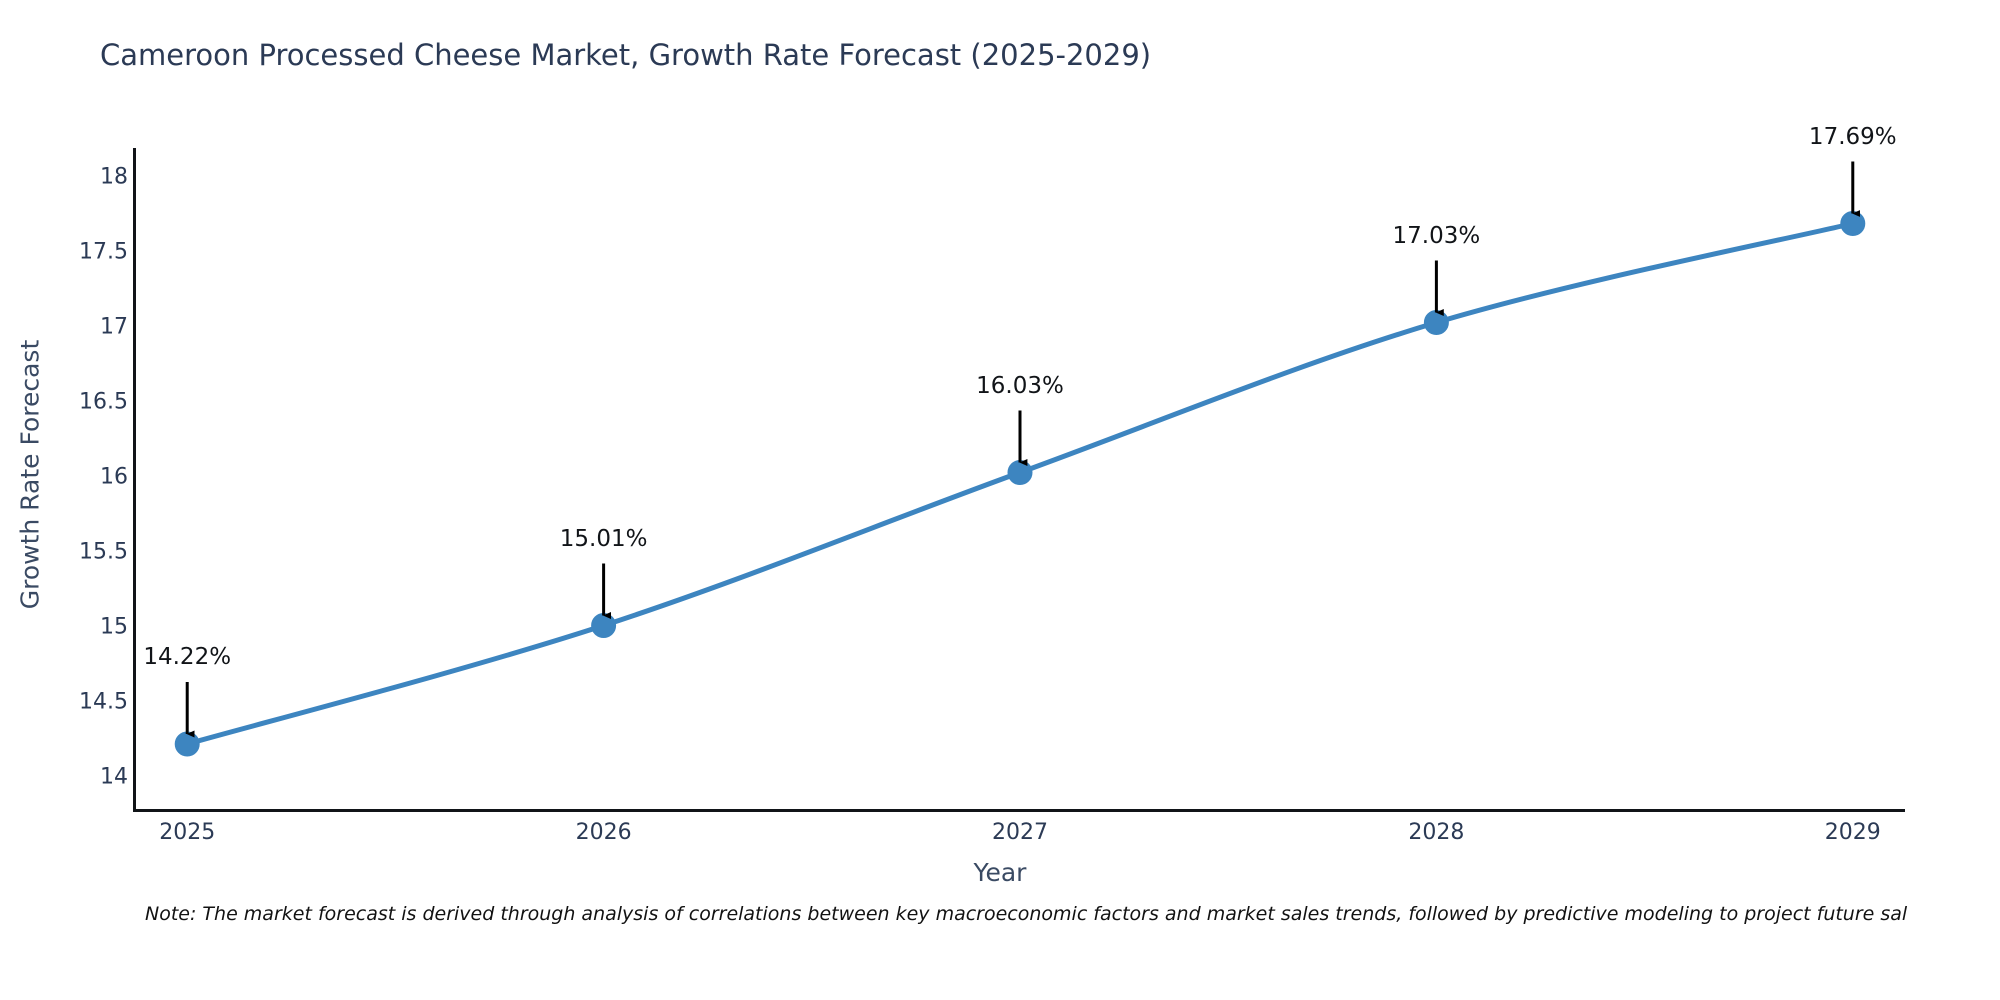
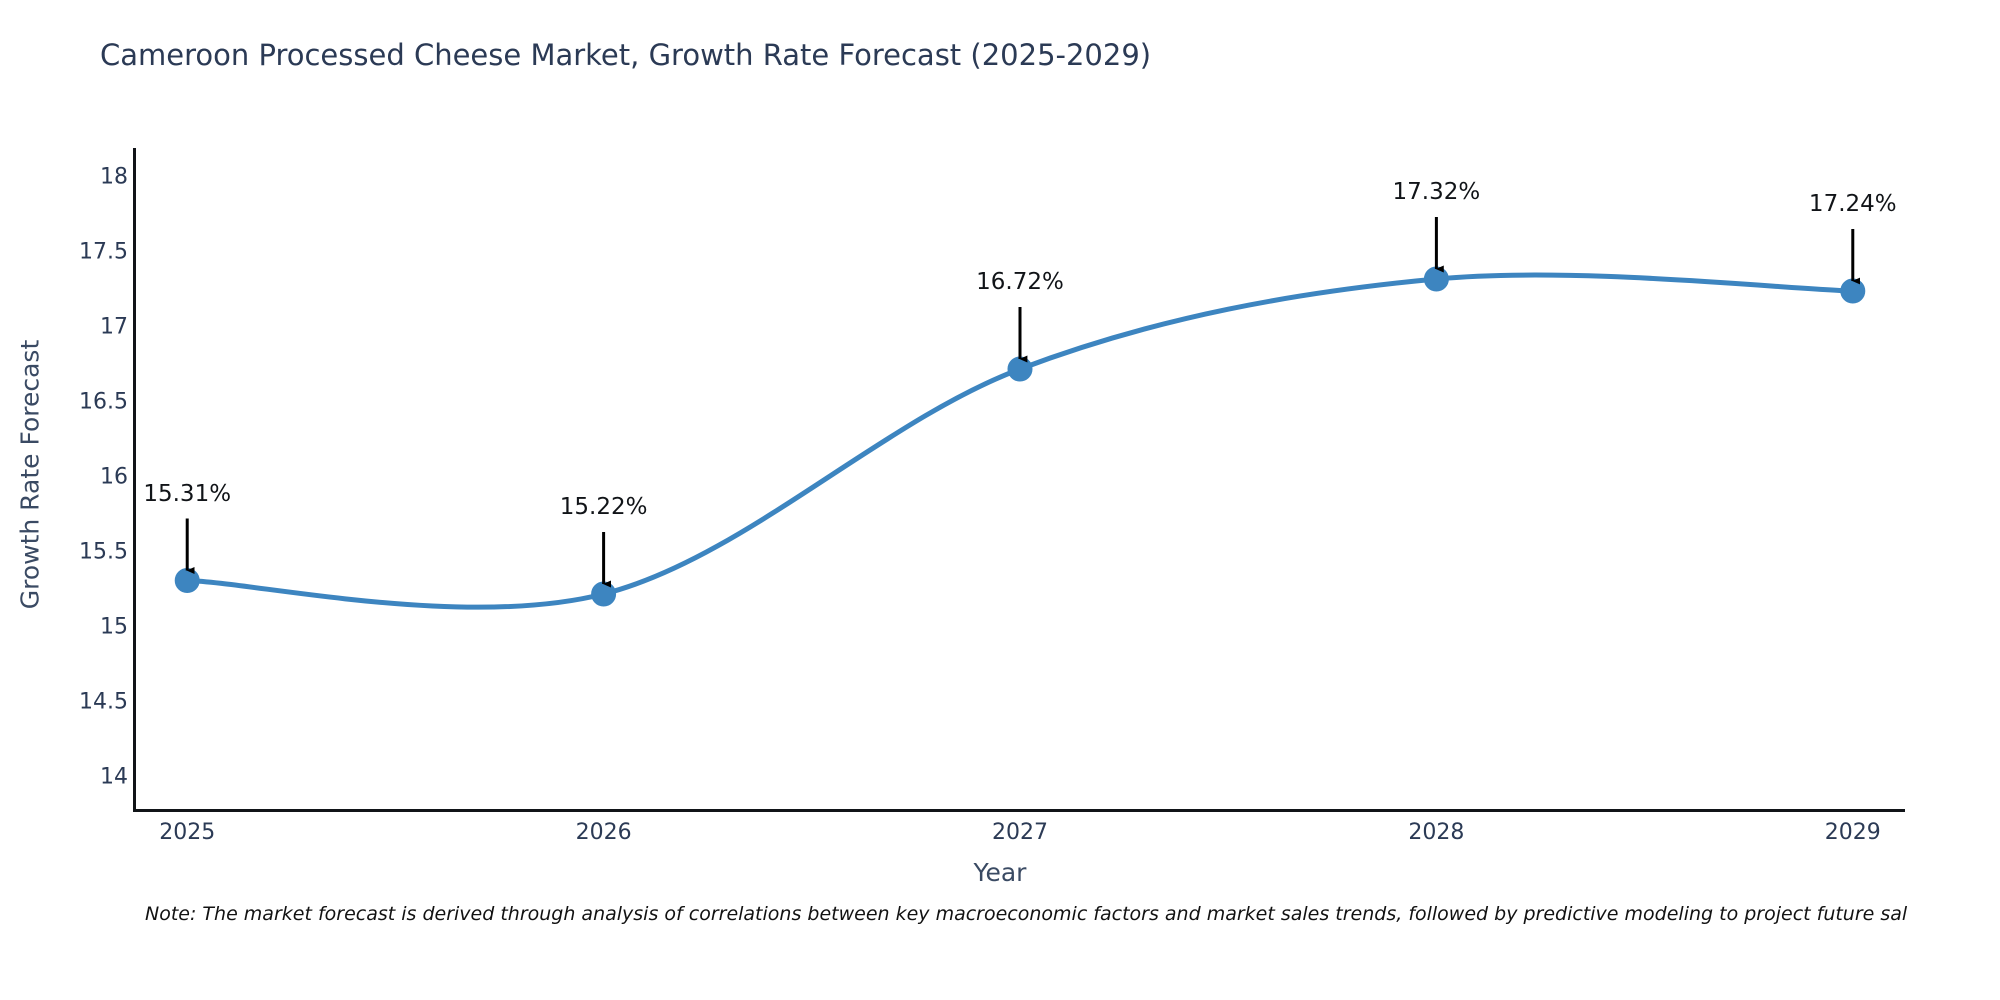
2025: 14.22% -> 15.31%
2026: 15.01% -> 15.22%
2027: 16.03% -> 16.72%
2028: 17.03% -> 17.32%
2029: 17.69% -> 17.24%
